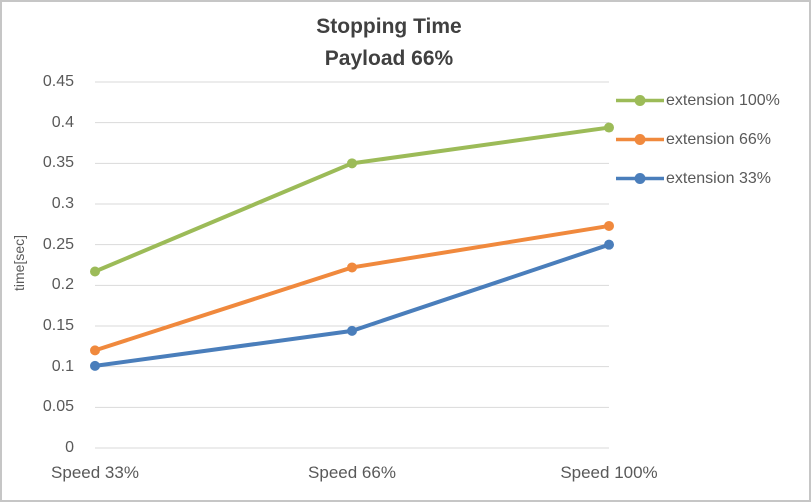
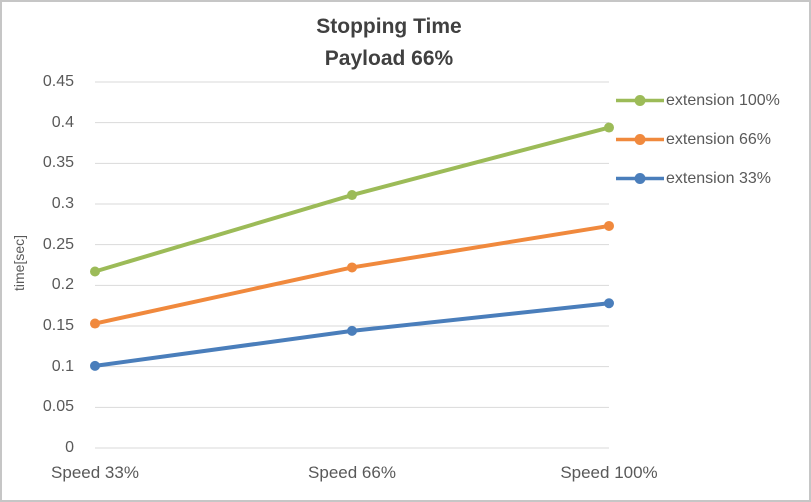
extension 66%/Speed 33%: 0.12 -> 0.15
extension 100%/Speed 66%: 0.35 -> 0.31
extension 33%/Speed 100%: 0.25 -> 0.18
